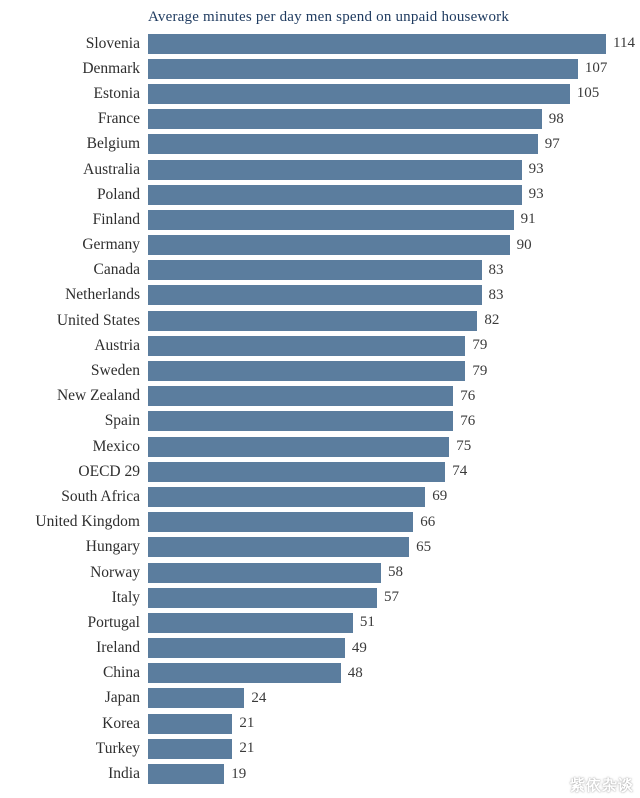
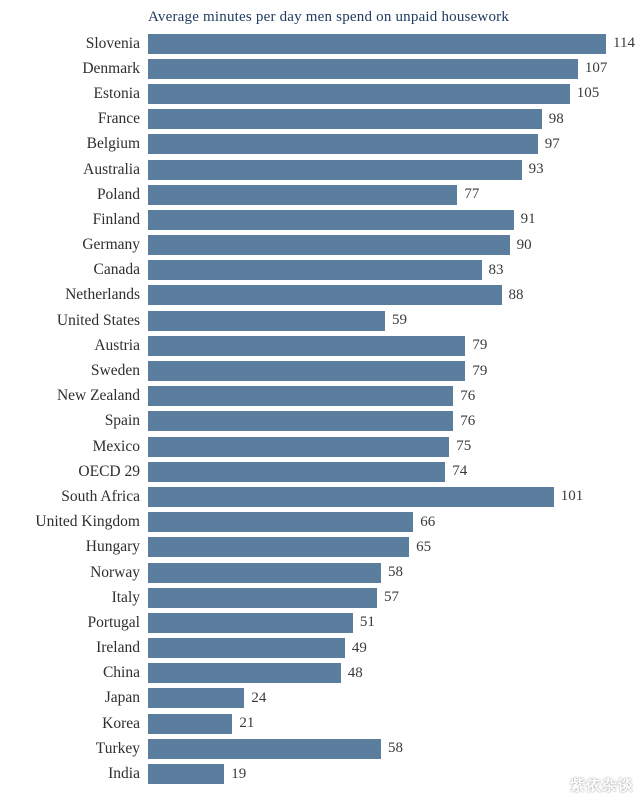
Poland: 93 -> 77
Netherlands: 83 -> 88
United States: 82 -> 59
South Africa: 69 -> 101
Turkey: 21 -> 58
